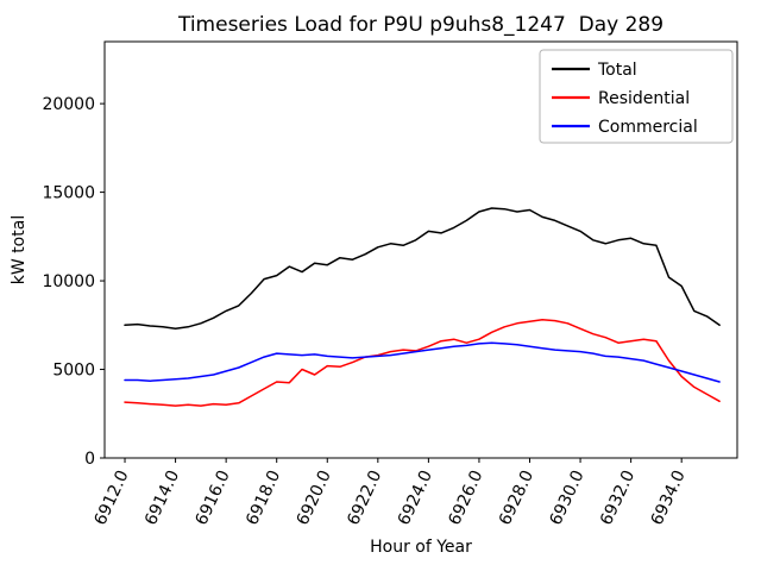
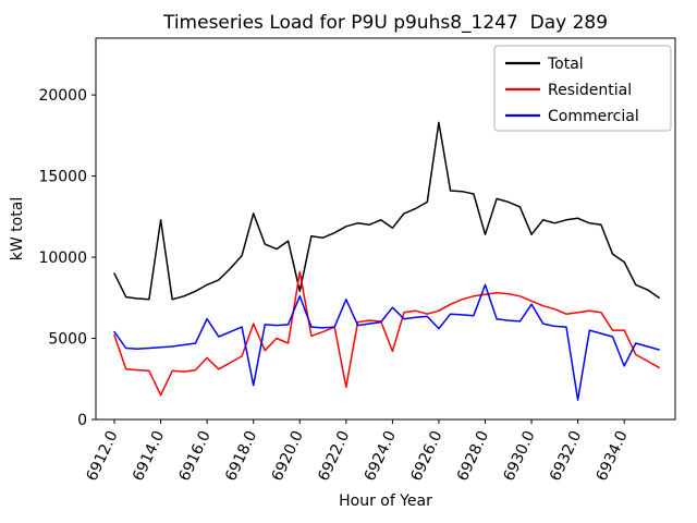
Total/6912.0: 7500 -> 9000
Residential/6912.0: 3200 -> 5200
Commercial/6912.0: 4400 -> 5400
Total/6914.0: 7300 -> 12300
Residential/6914.0: 3000 -> 1500
Residential/6916.0: 3000 -> 3800
Commercial/6916.0: 4900 -> 6200
Total/6918.0: 10300 -> 12700
Residential/6918.0: 4300 -> 5900
Commercial/6918.0: 5900 -> 2100
Total/6920.0: 10900 -> 7900
Residential/6920.0: 5200 -> 9100
Commercial/6920.0: 5800 -> 7600
Residential/6922.0: 5800 -> 2000
Commercial/6922.0: 5800 -> 7400
Total/6924.0: 12800 -> 11800
Residential/6924.0: 6300 -> 4200
Commercial/6924.0: 6100 -> 6900
Total/6926.0: 13900 -> 18300
Commercial/6926.0: 6400 -> 5600
Total/6928.0: 14000 -> 11400
Commercial/6928.0: 6300 -> 8300
Total/6930.0: 12800 -> 11400
Commercial/6930.0: 6000 -> 7100
Commercial/6932.0: 5600 -> 1200
Residential/6934.0: 4600 -> 5500
Commercial/6934.0: 4900 -> 3300
